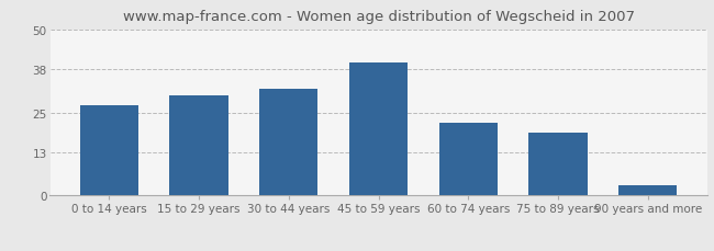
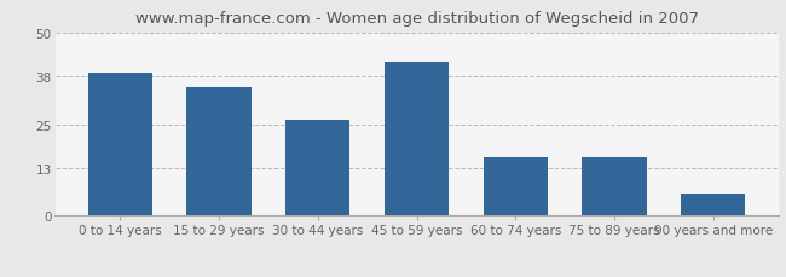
0 to 14 years: 27 -> 39
15 to 29 years: 30 -> 35
30 to 44 years: 32 -> 26
45 to 59 years: 40 -> 42
60 to 74 years: 22 -> 16
75 to 89 years: 19 -> 16
90 years and more: 3 -> 6
